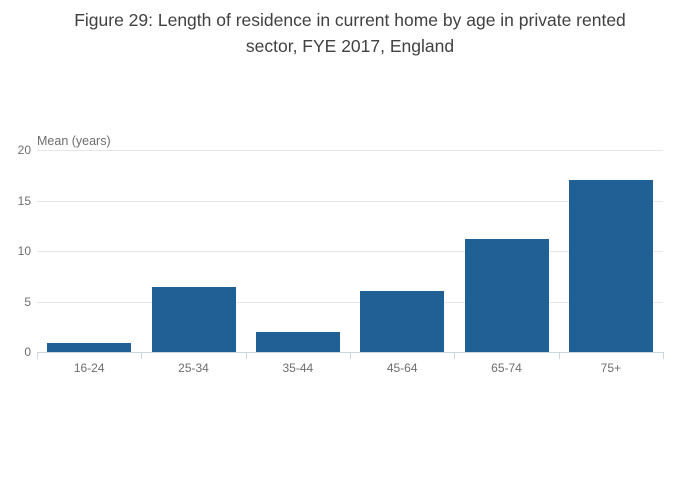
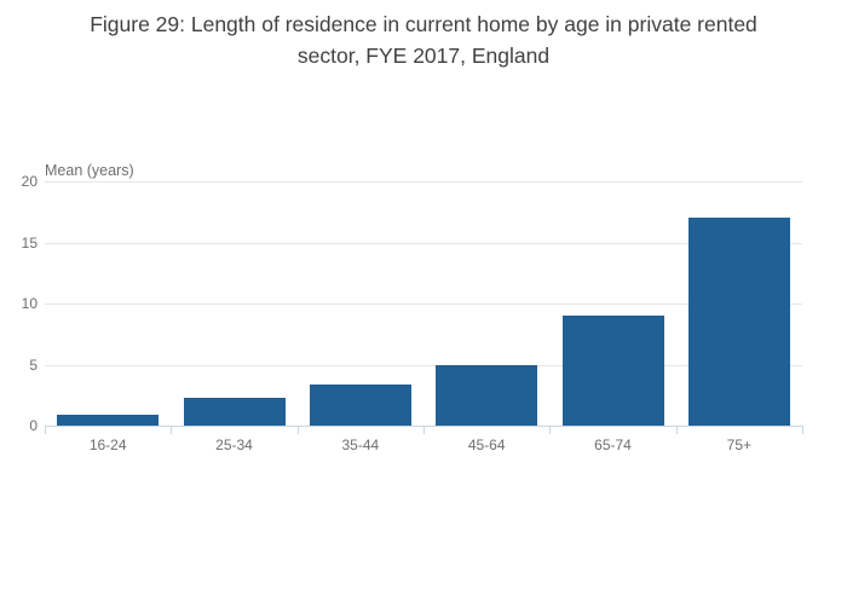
25-34: 6.4 -> 2.3
35-44: 2.0 -> 3.4
45-64: 6.0 -> 5.0
65-74: 11.2 -> 9.0
